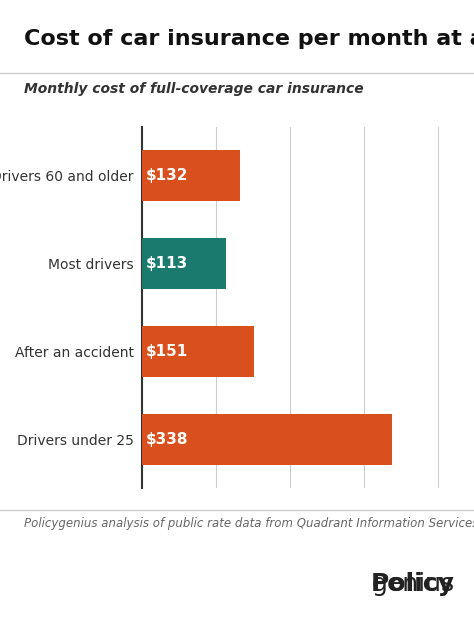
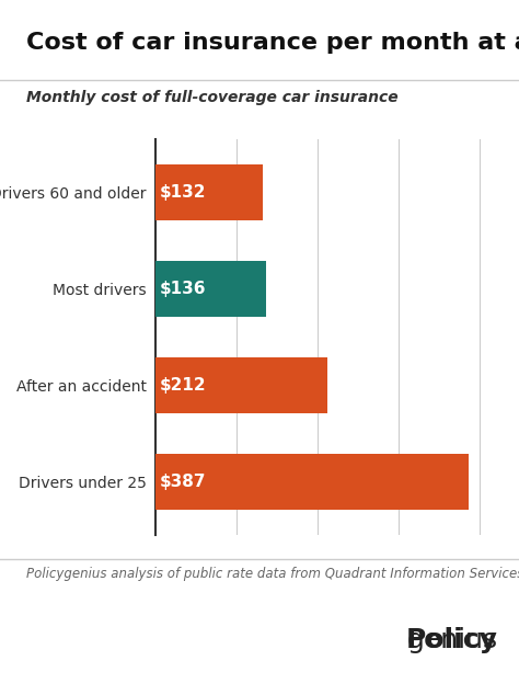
Most drivers: $113 -> $136
After an accident: $151 -> $212
Drivers under 25: $338 -> $387
